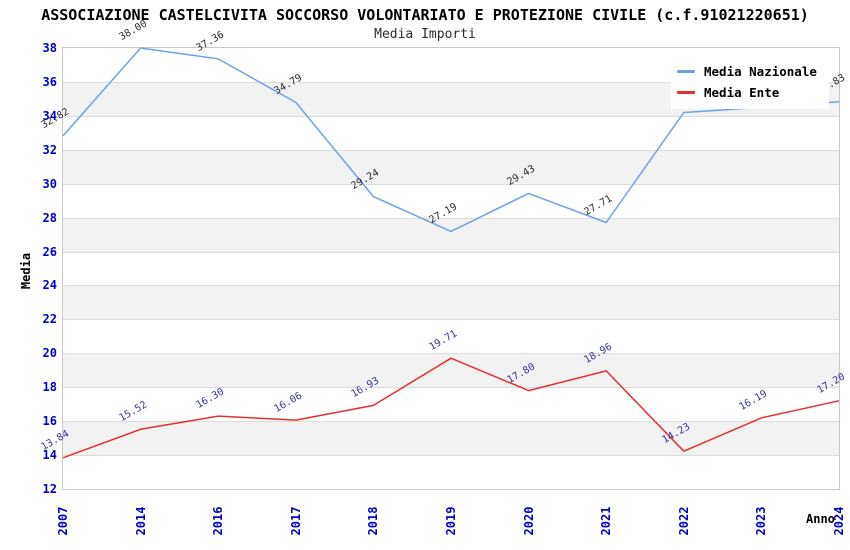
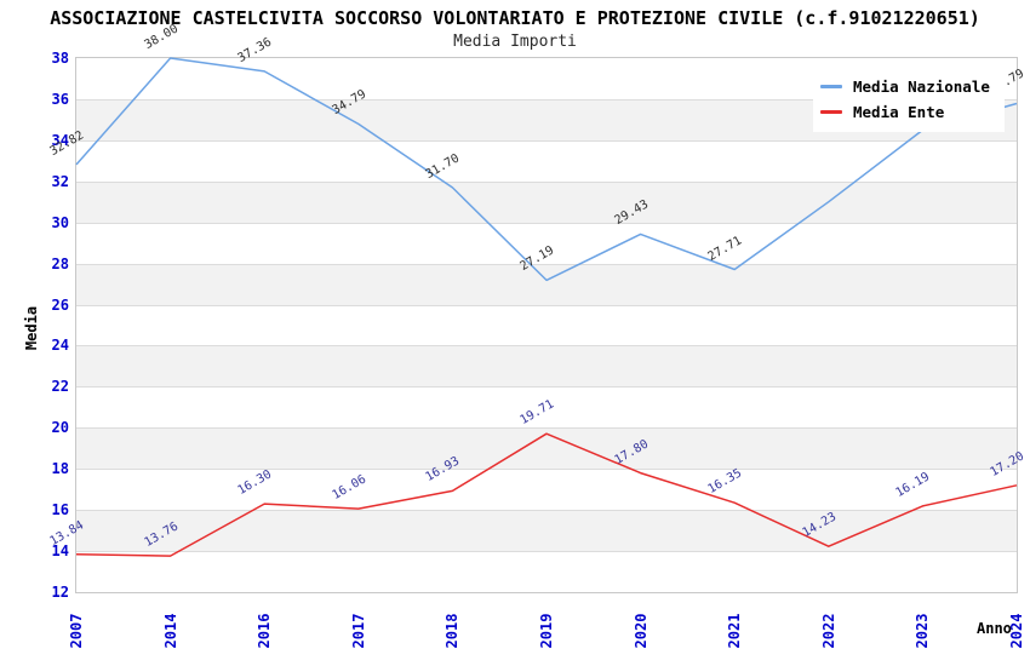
Media Ente/2014: 15.52 -> 13.76
Media Nazionale/2018: 29.24 -> 31.70
Media Ente/2021: 18.96 -> 16.35
Media Nazionale/2022: 34.2 -> 31.0
Media Nazionale/2024: 34.83 -> 35.79
